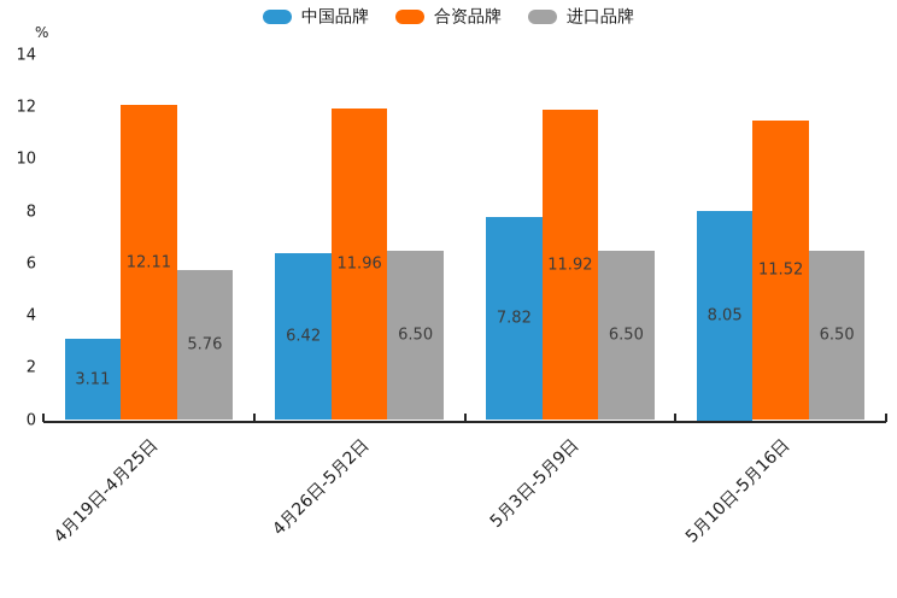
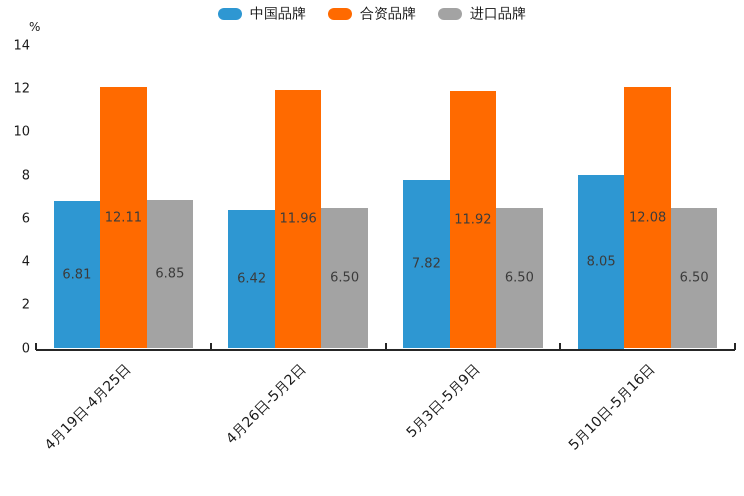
中国品牌/4月19日-4月25日: 3.11 -> 6.81
进口品牌/4月19日-4月25日: 5.76 -> 6.85
合资品牌/5月10日-5月16日: 11.52 -> 12.08
